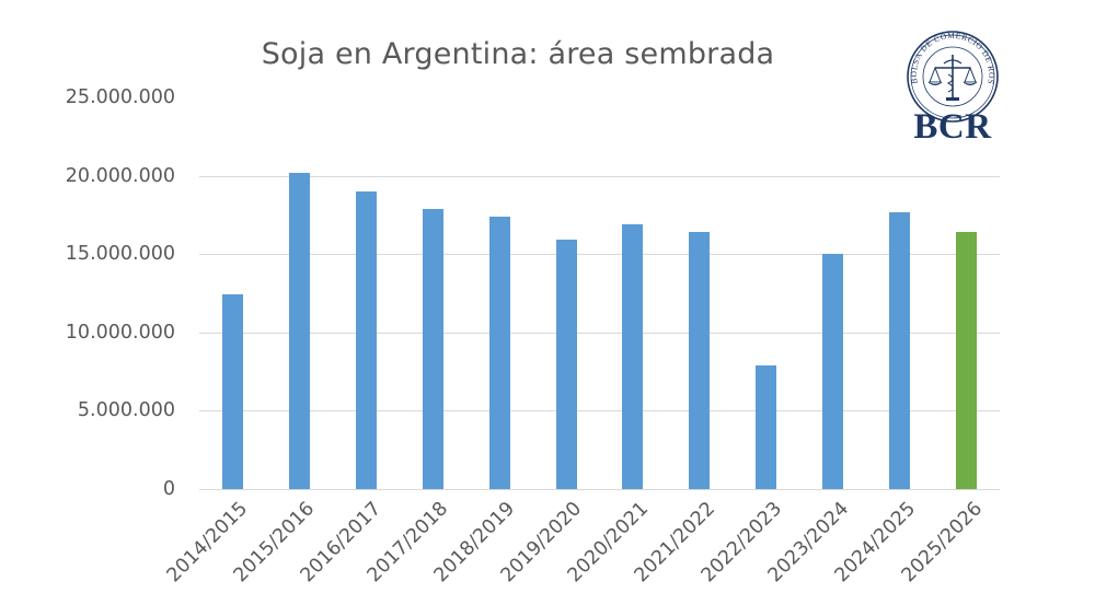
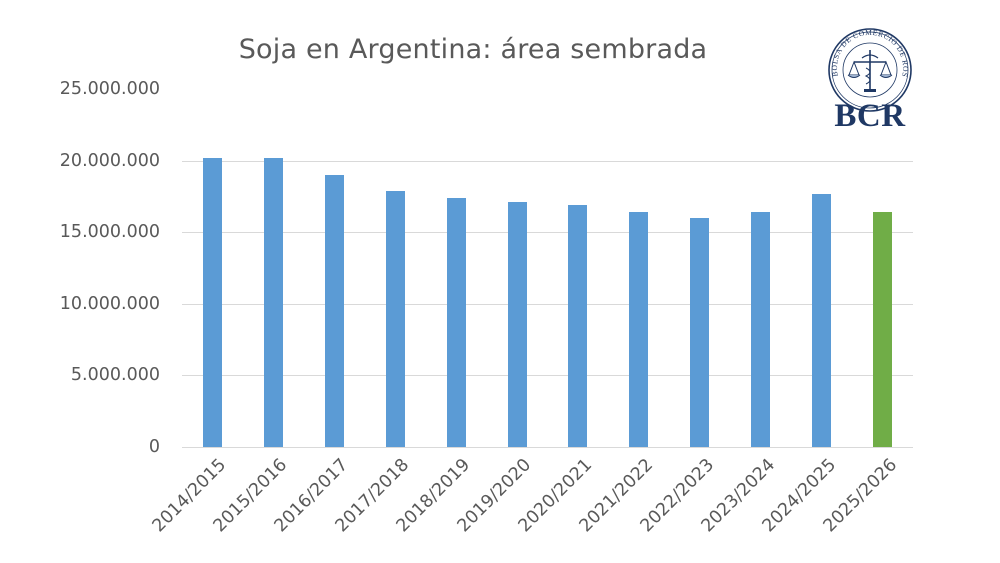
2014/2015: 12400000 -> 20200000
2019/2020: 15900000 -> 17100000
2022/2023: 7900000 -> 16000000
2023/2024: 15000000 -> 16400000
